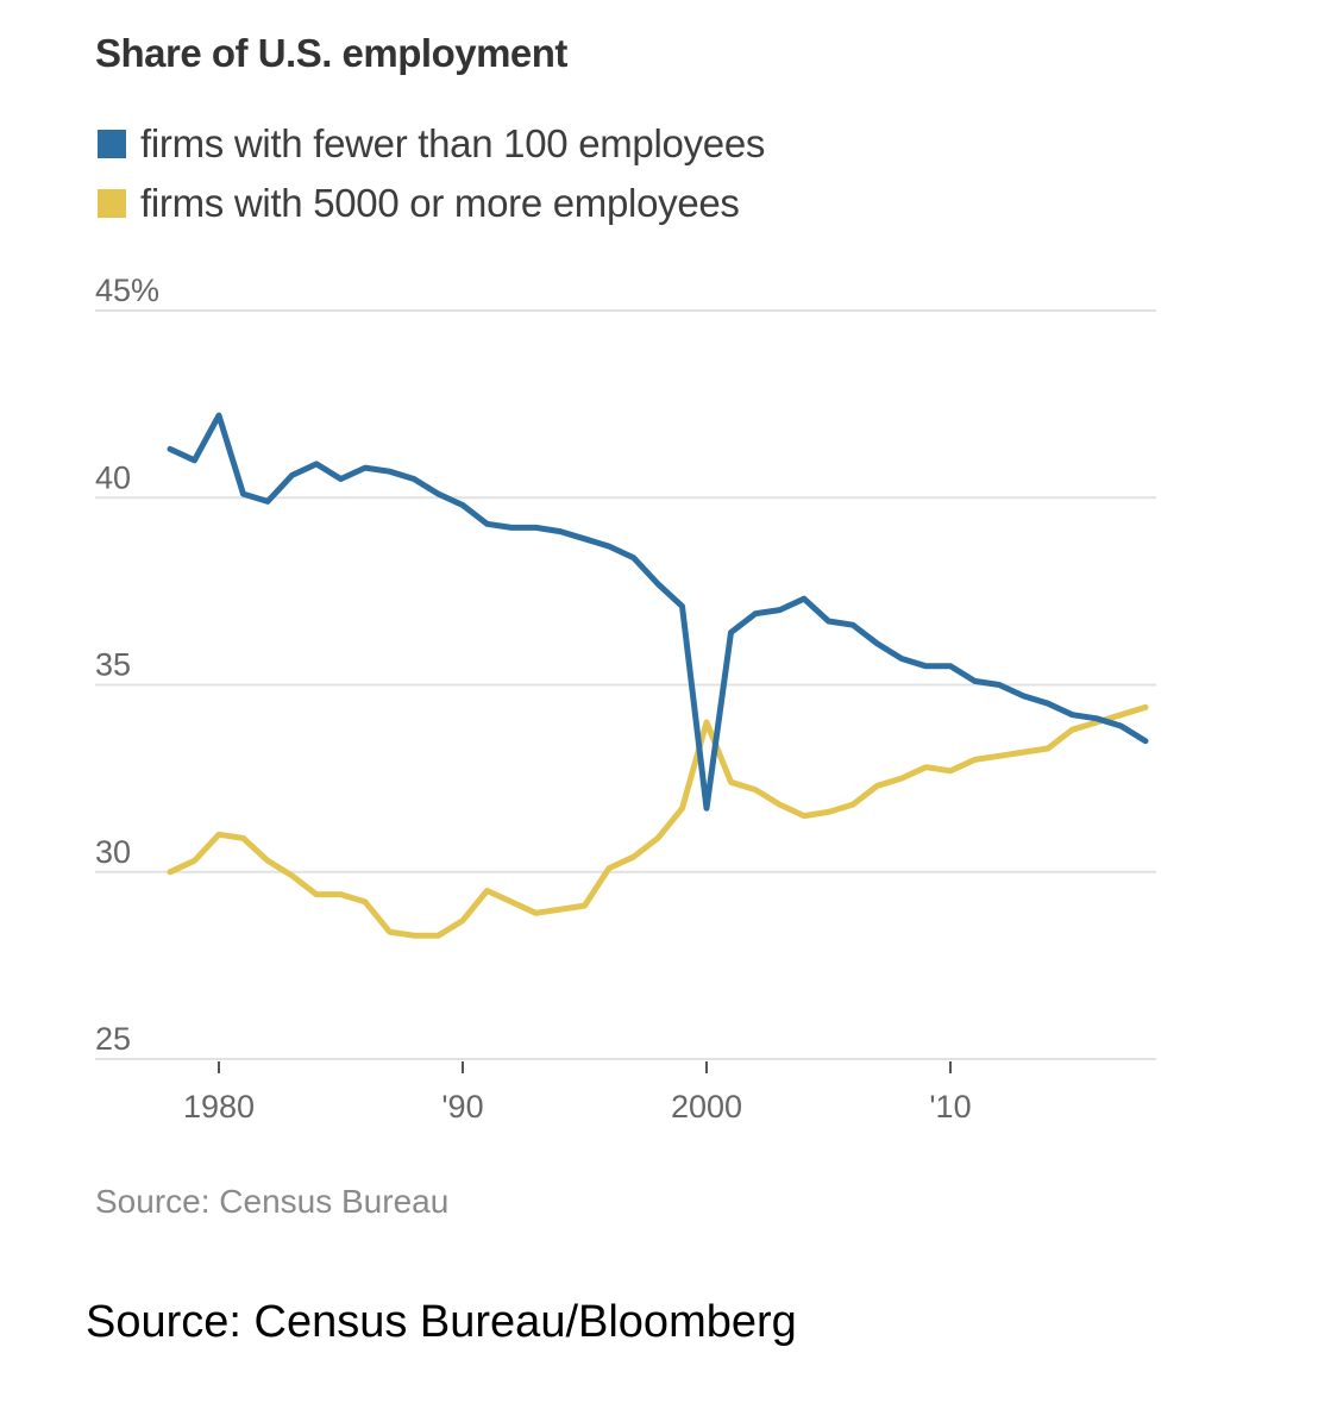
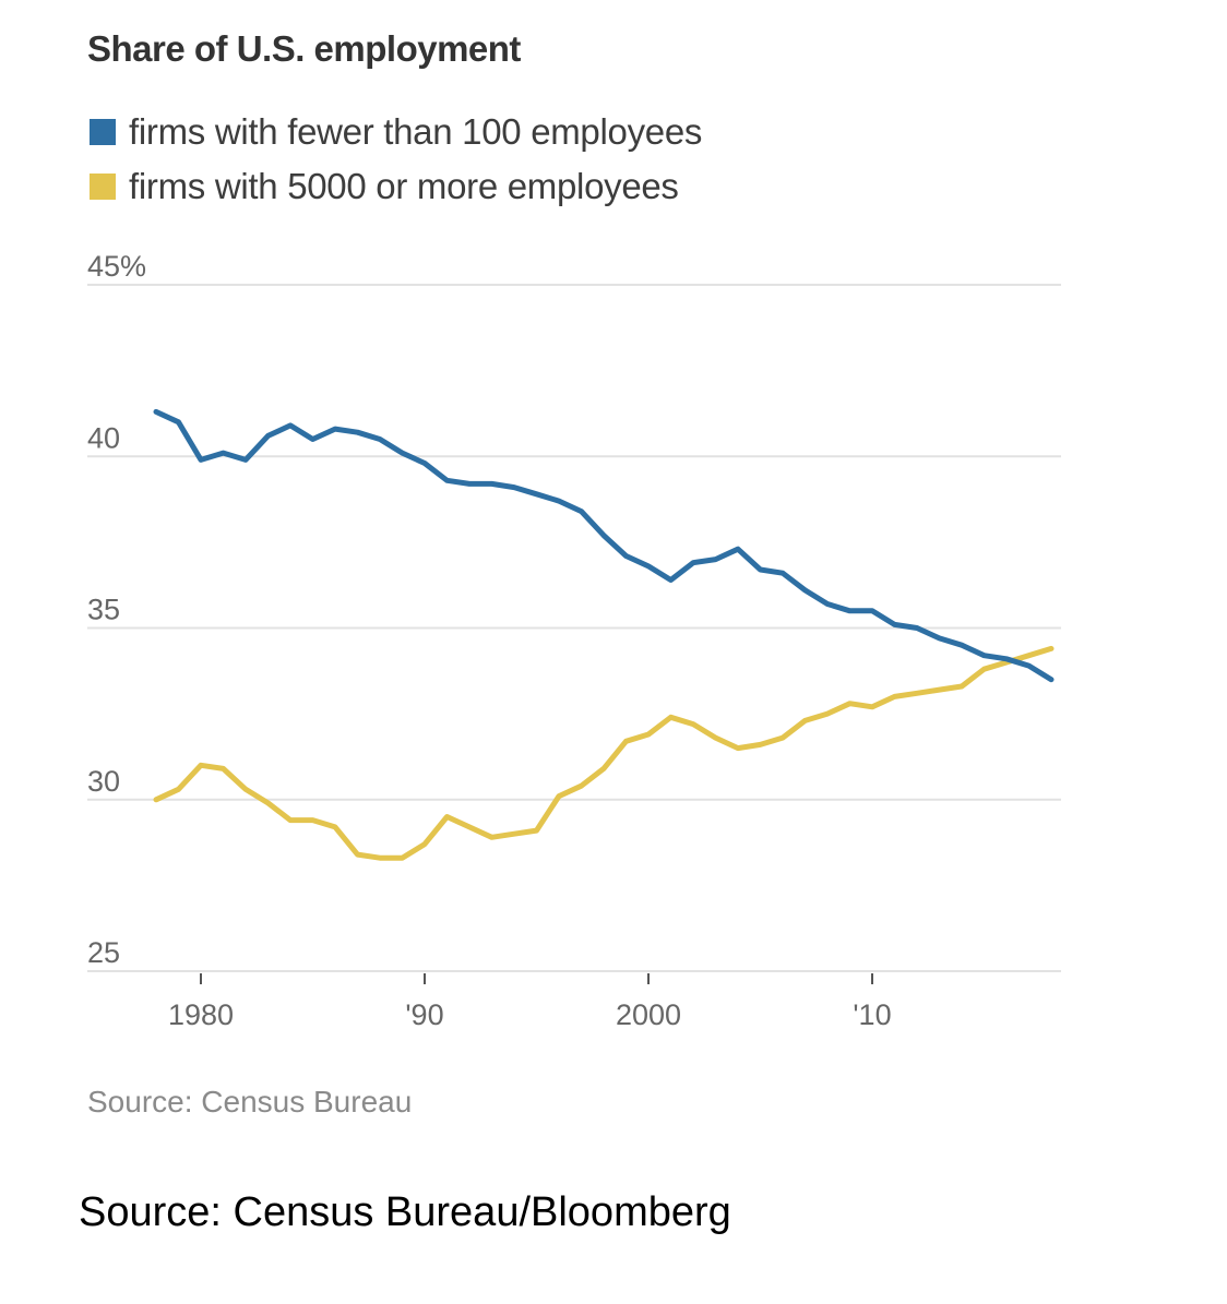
firms with fewer than 100 employees/1980: 42.2% -> 39.9%
firms with fewer than 100 employees/2000: 31.7% -> 36.8%
firms with 5000 or more employees/2000: 34.0% -> 31.9%
